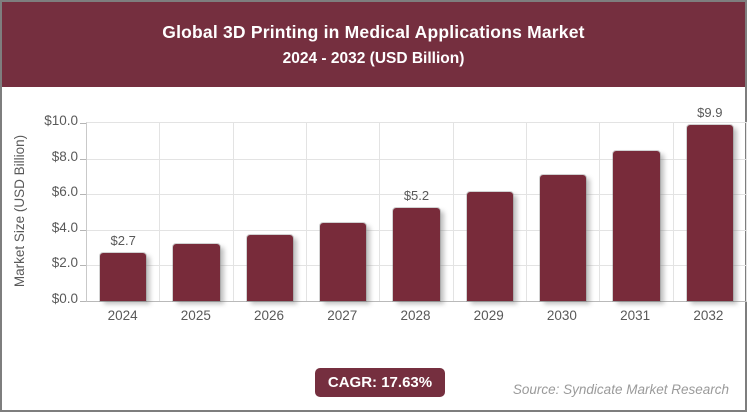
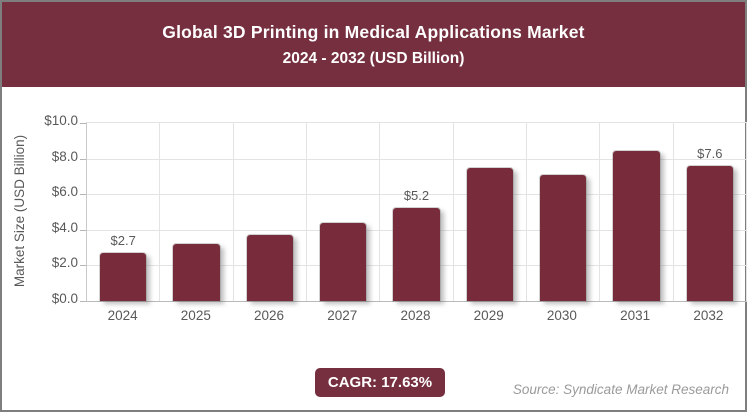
2029: $6.1 -> $7.5
2032: $9.9 -> $7.6
